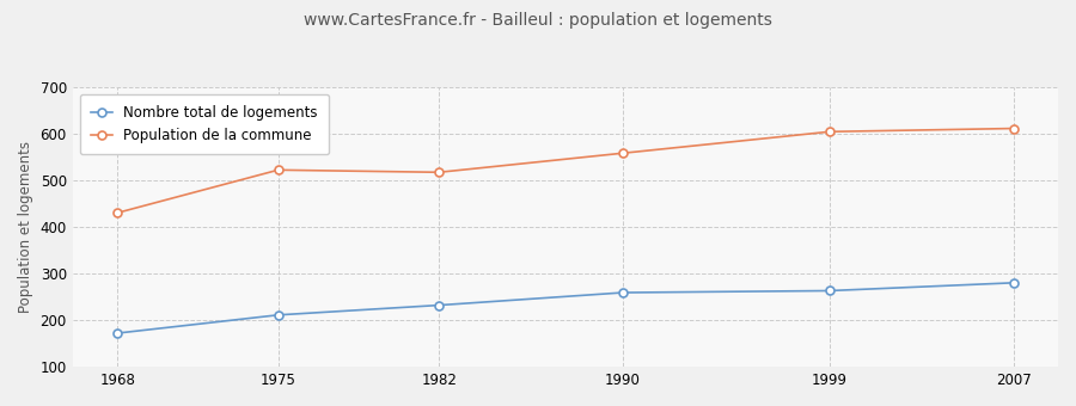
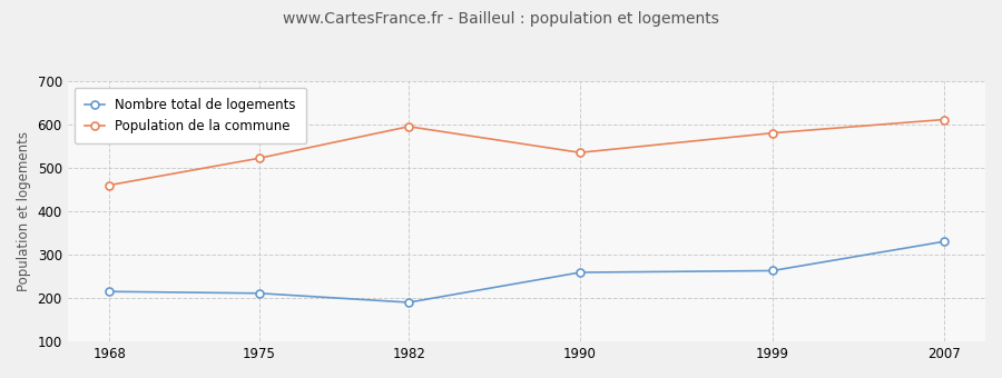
Nombre total de logements/1968: 172 -> 215
Population de la commune/1968: 430 -> 460
Nombre total de logements/1982: 232 -> 190
Population de la commune/1982: 517 -> 595
Population de la commune/1990: 558 -> 535
Population de la commune/1999: 604 -> 580
Nombre total de logements/2007: 280 -> 330
